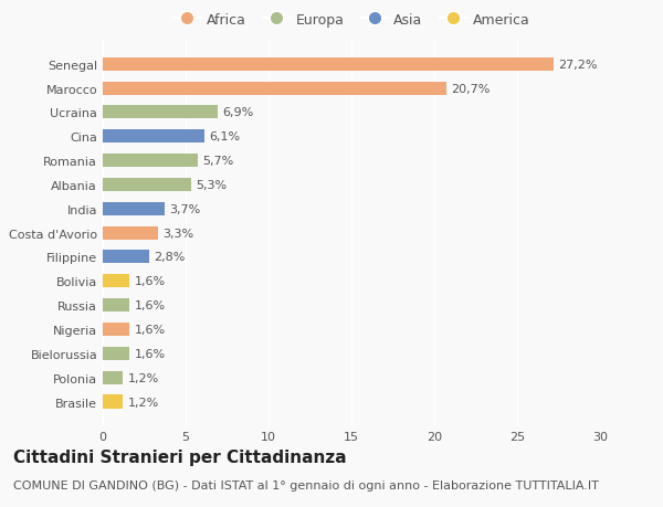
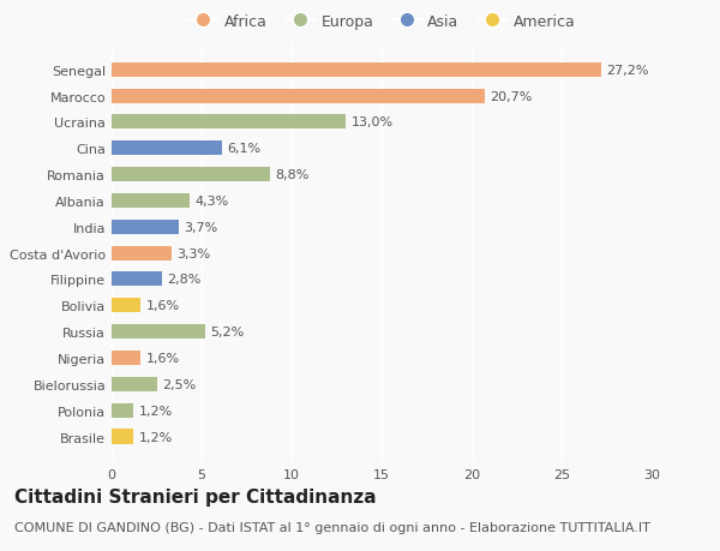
Ucraina: 6,9% -> 13,0%
Romania: 5,7% -> 8,8%
Albania: 5,3% -> 4,3%
Russia: 1,6% -> 5,2%
Bielorussia: 1,6% -> 2,5%
